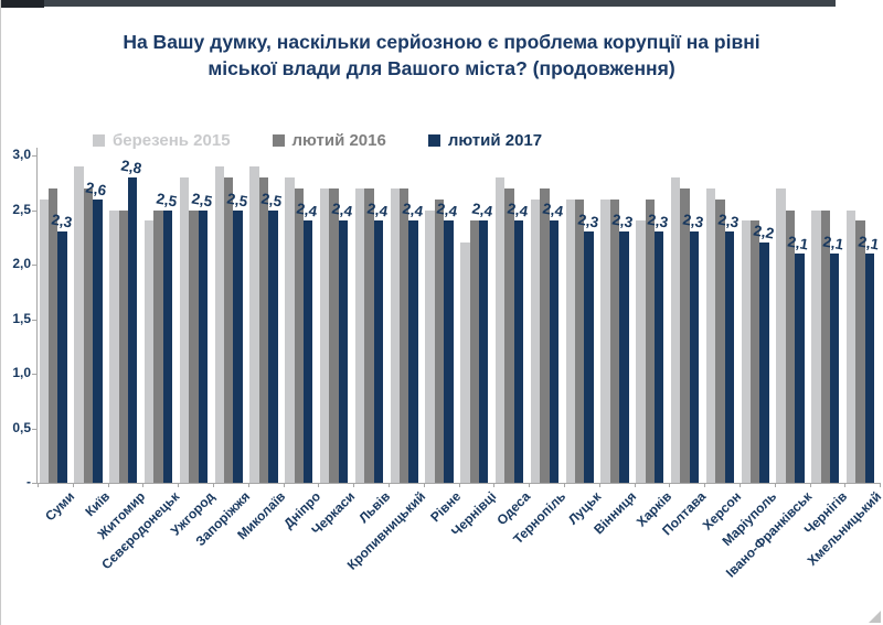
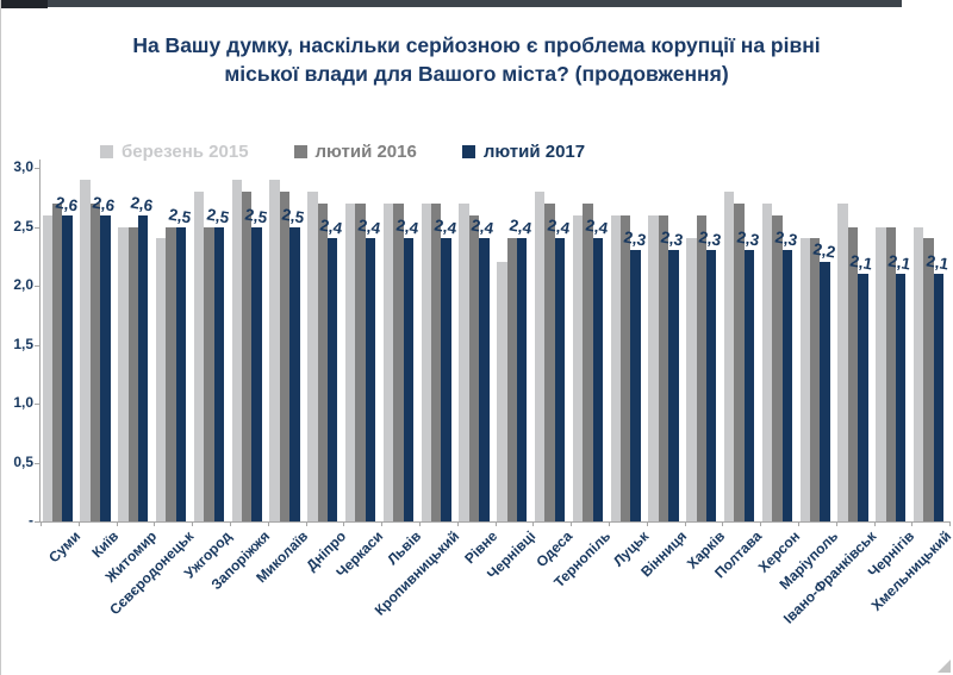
лютий 2017/Суми: 2,3 -> 2,6
лютий 2017/Житомир: 2,8 -> 2,6
березень 2015/Рівне: 2,5 -> 2,7
